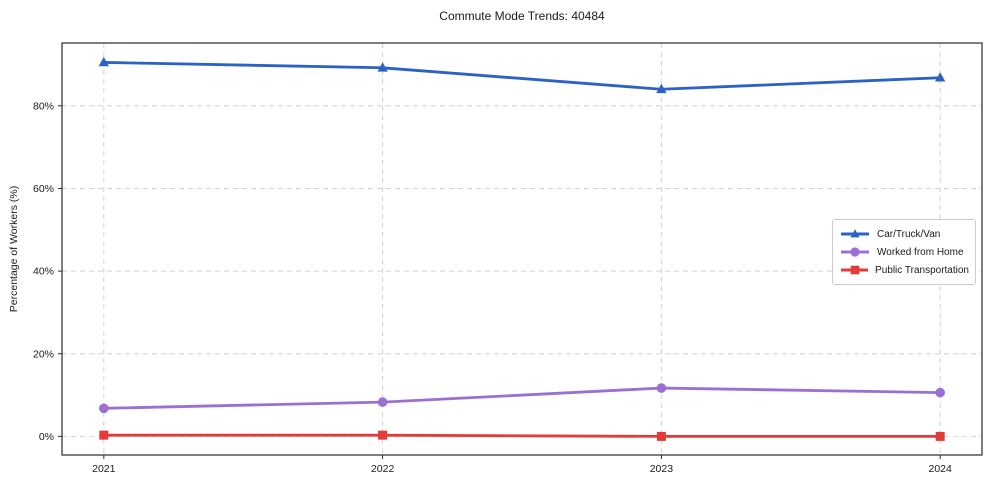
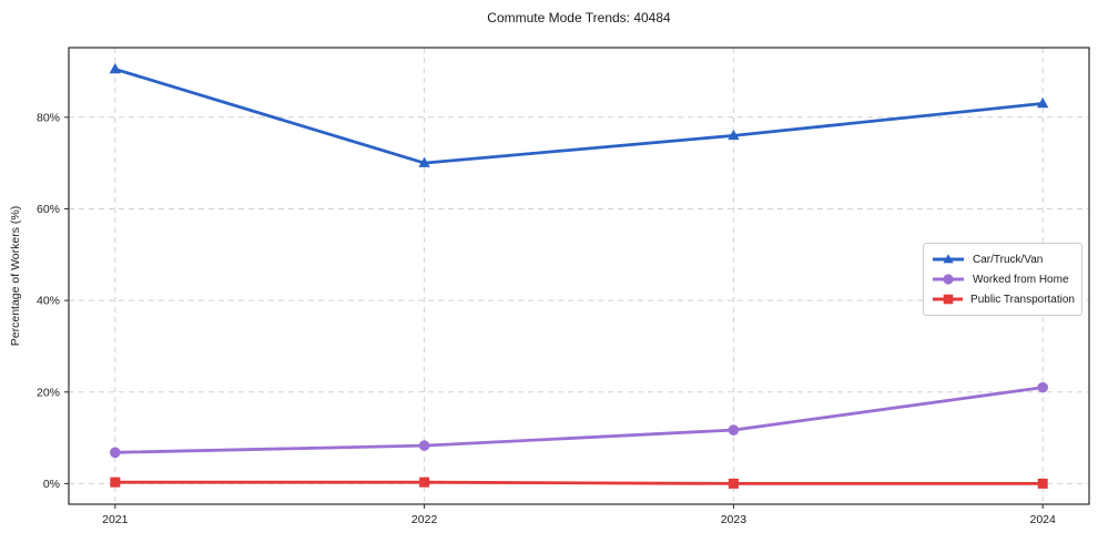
Car/Truck/Van/2022: 89% -> 70%
Car/Truck/Van/2023: 84% -> 76%
Car/Truck/Van/2024: 87% -> 83%
Worked from Home/2024: 11% -> 21%
